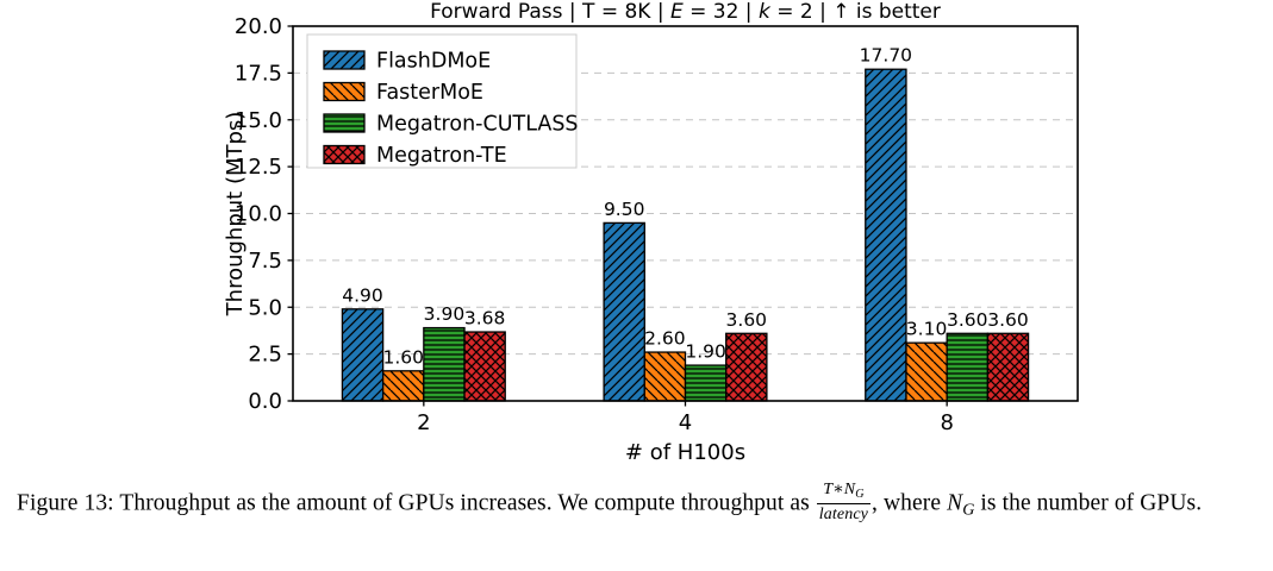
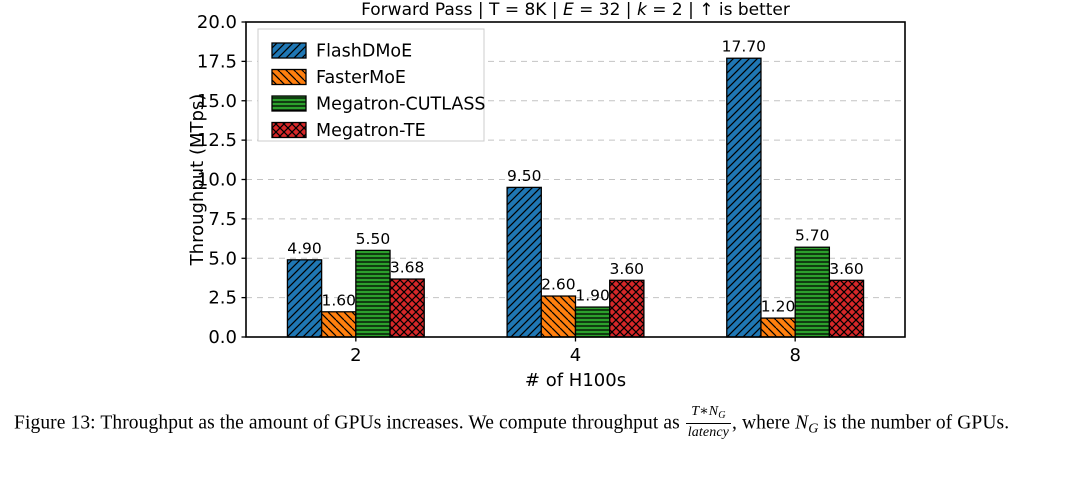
Megatron-CUTLASS/2: 3.90 -> 5.50
FasterMoE/8: 3.10 -> 1.20
Megatron-CUTLASS/8: 3.60 -> 5.70
